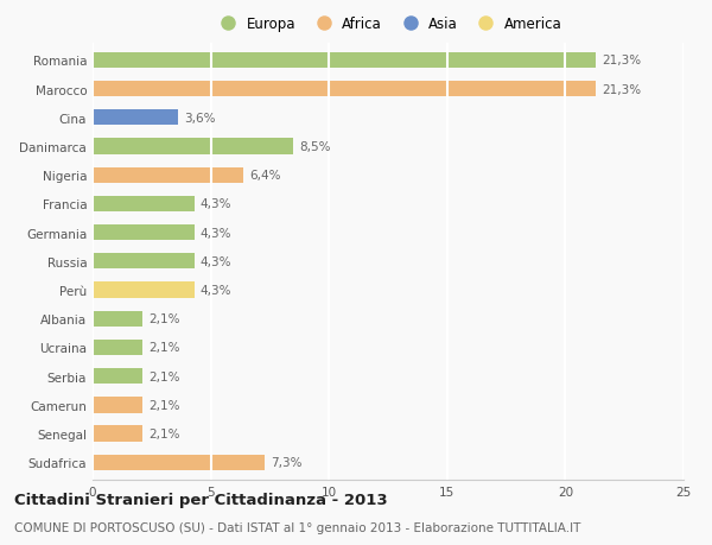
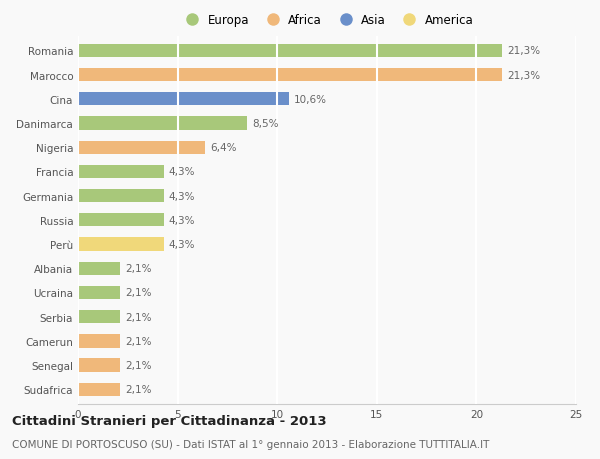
Cina: 3,6% -> 10,6%
Sudafrica: 7,3% -> 2,1%
